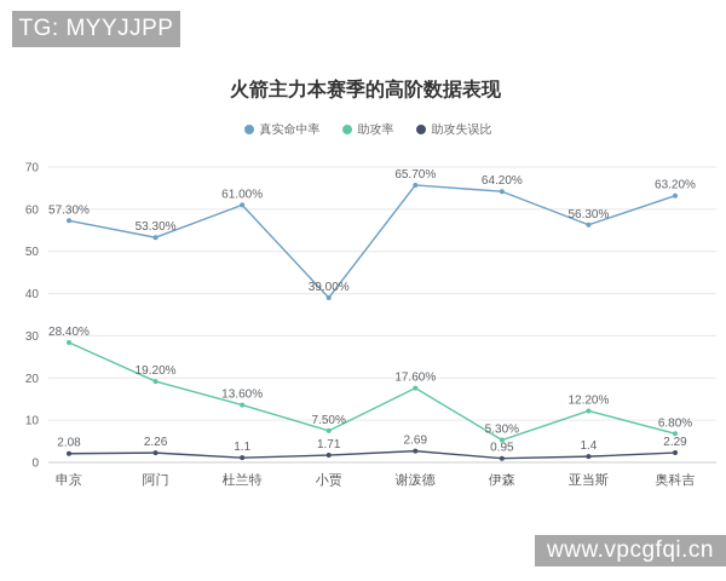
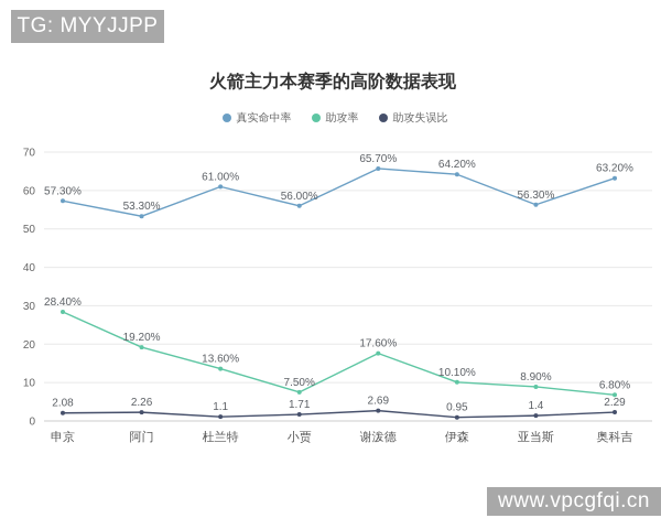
真实命中率/小贾: 39.00% -> 56.00%
助攻率/伊森: 5.30% -> 10.10%
助攻率/亚当斯: 12.20% -> 8.90%
